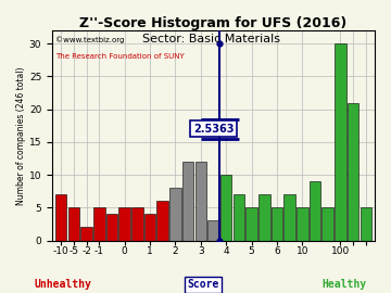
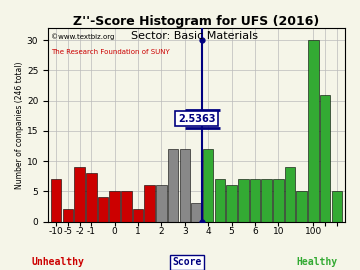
-5: 5 -> 2
-2: 2 -> 9
-1: 5 -> 8
1: 4 -> 2
2: 8 -> 6
4: 10 -> 12
5: 5 -> 6
6: 5 -> 7
10: 5 -> 7
